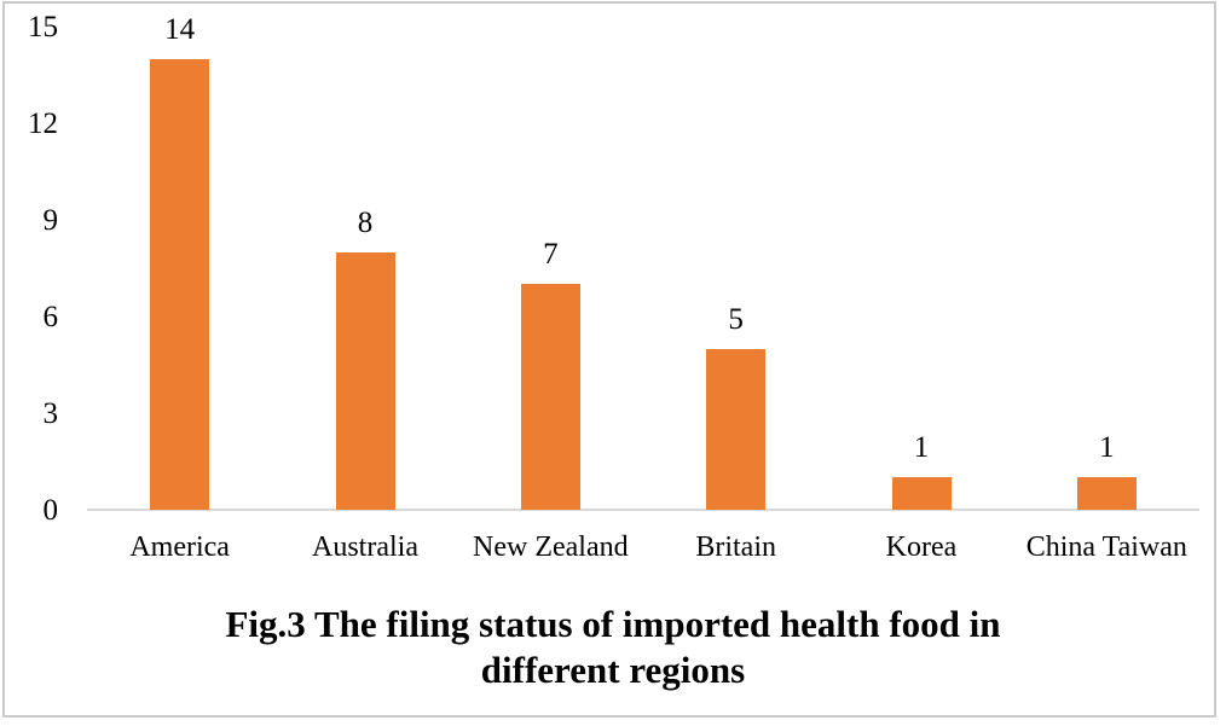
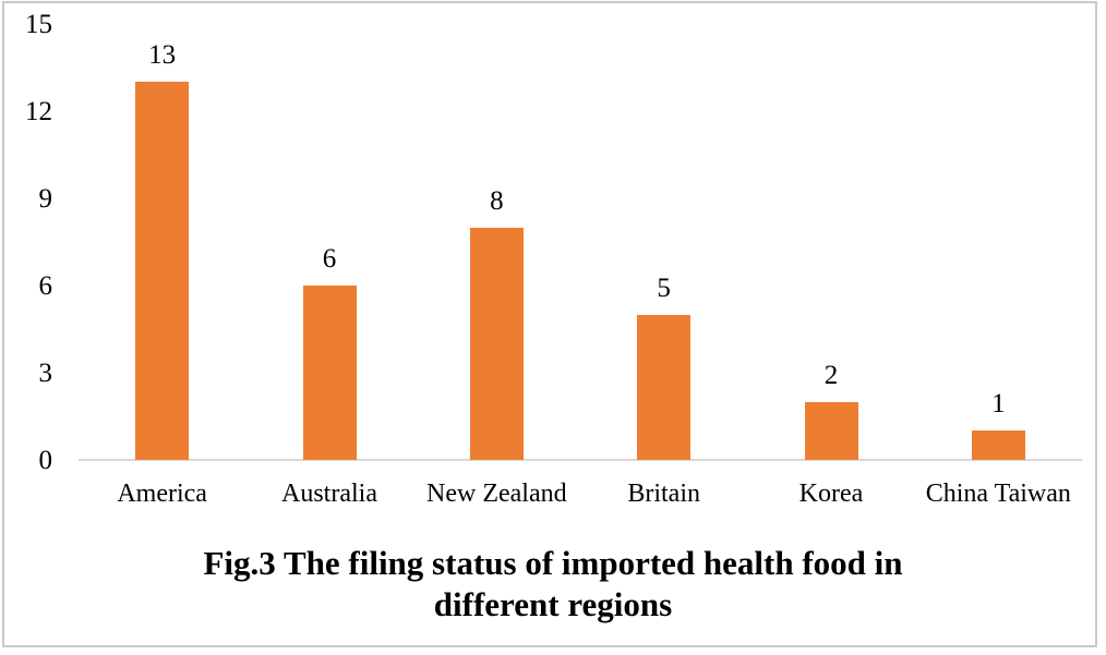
America: 14 -> 13
Australia: 8 -> 6
New Zealand: 7 -> 8
Korea: 1 -> 2
